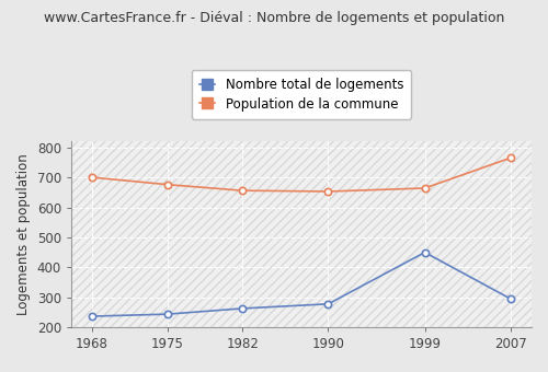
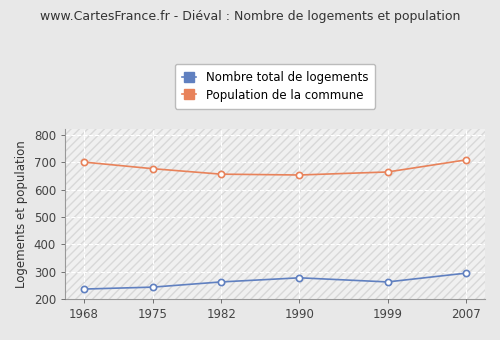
Nombre total de logements/1999: 450 -> 263
Population de la commune/2007: 765 -> 708
